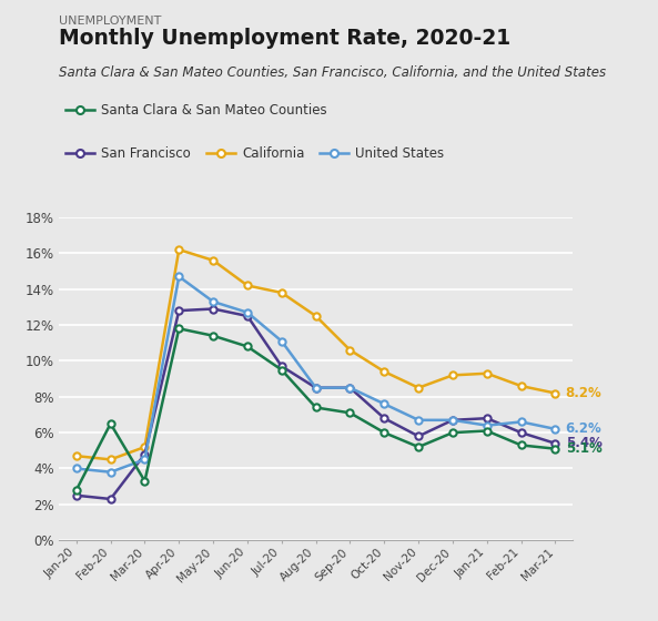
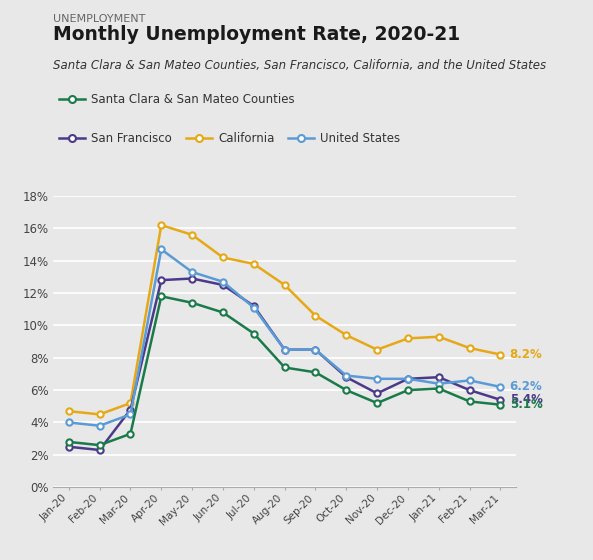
Santa Clara & San Mateo Counties/Feb-20: 6.5% -> 2.6%
San Francisco/Jul-20: 9.7% -> 11.2%
United States/Oct-20: 7.6% -> 6.9%
